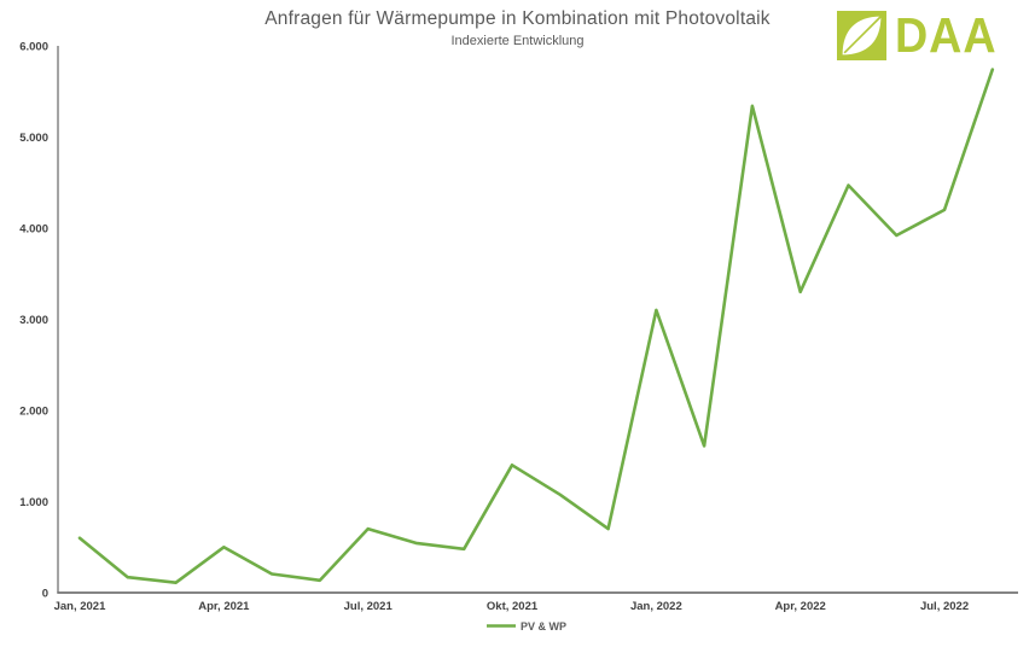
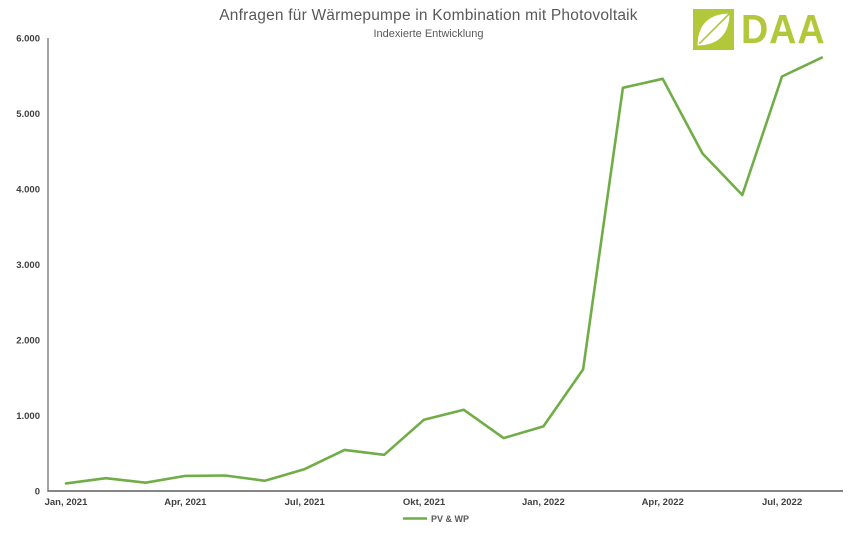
Jan, 2021: 600 -> 100
Apr, 2021: 500 -> 200
Jul, 2021: 700 -> 300
Okt, 2021: 1400 -> 900
Jan, 2022: 3100 -> 900
Apr, 2022: 3300 -> 5500
Jul, 2022: 4200 -> 5500
